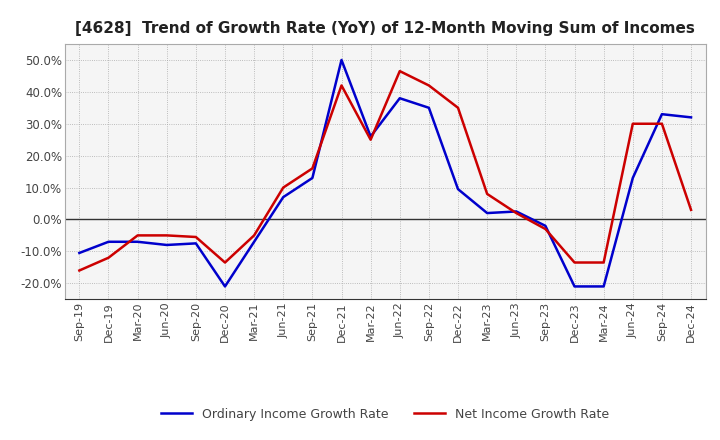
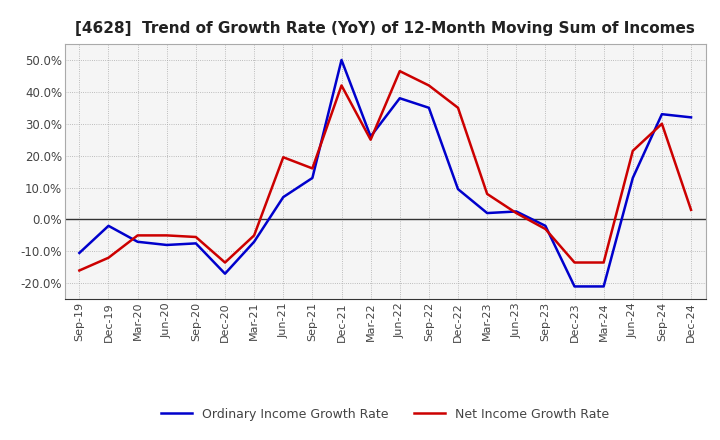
Ordinary Income Growth Rate/Dec-19: -7.0% -> -2.0%
Ordinary Income Growth Rate/Dec-20: -21.0% -> -17.0%
Net Income Growth Rate/Jun-21: 10.0% -> 19.5%
Net Income Growth Rate/Jun-24: 30.0% -> 21.5%
